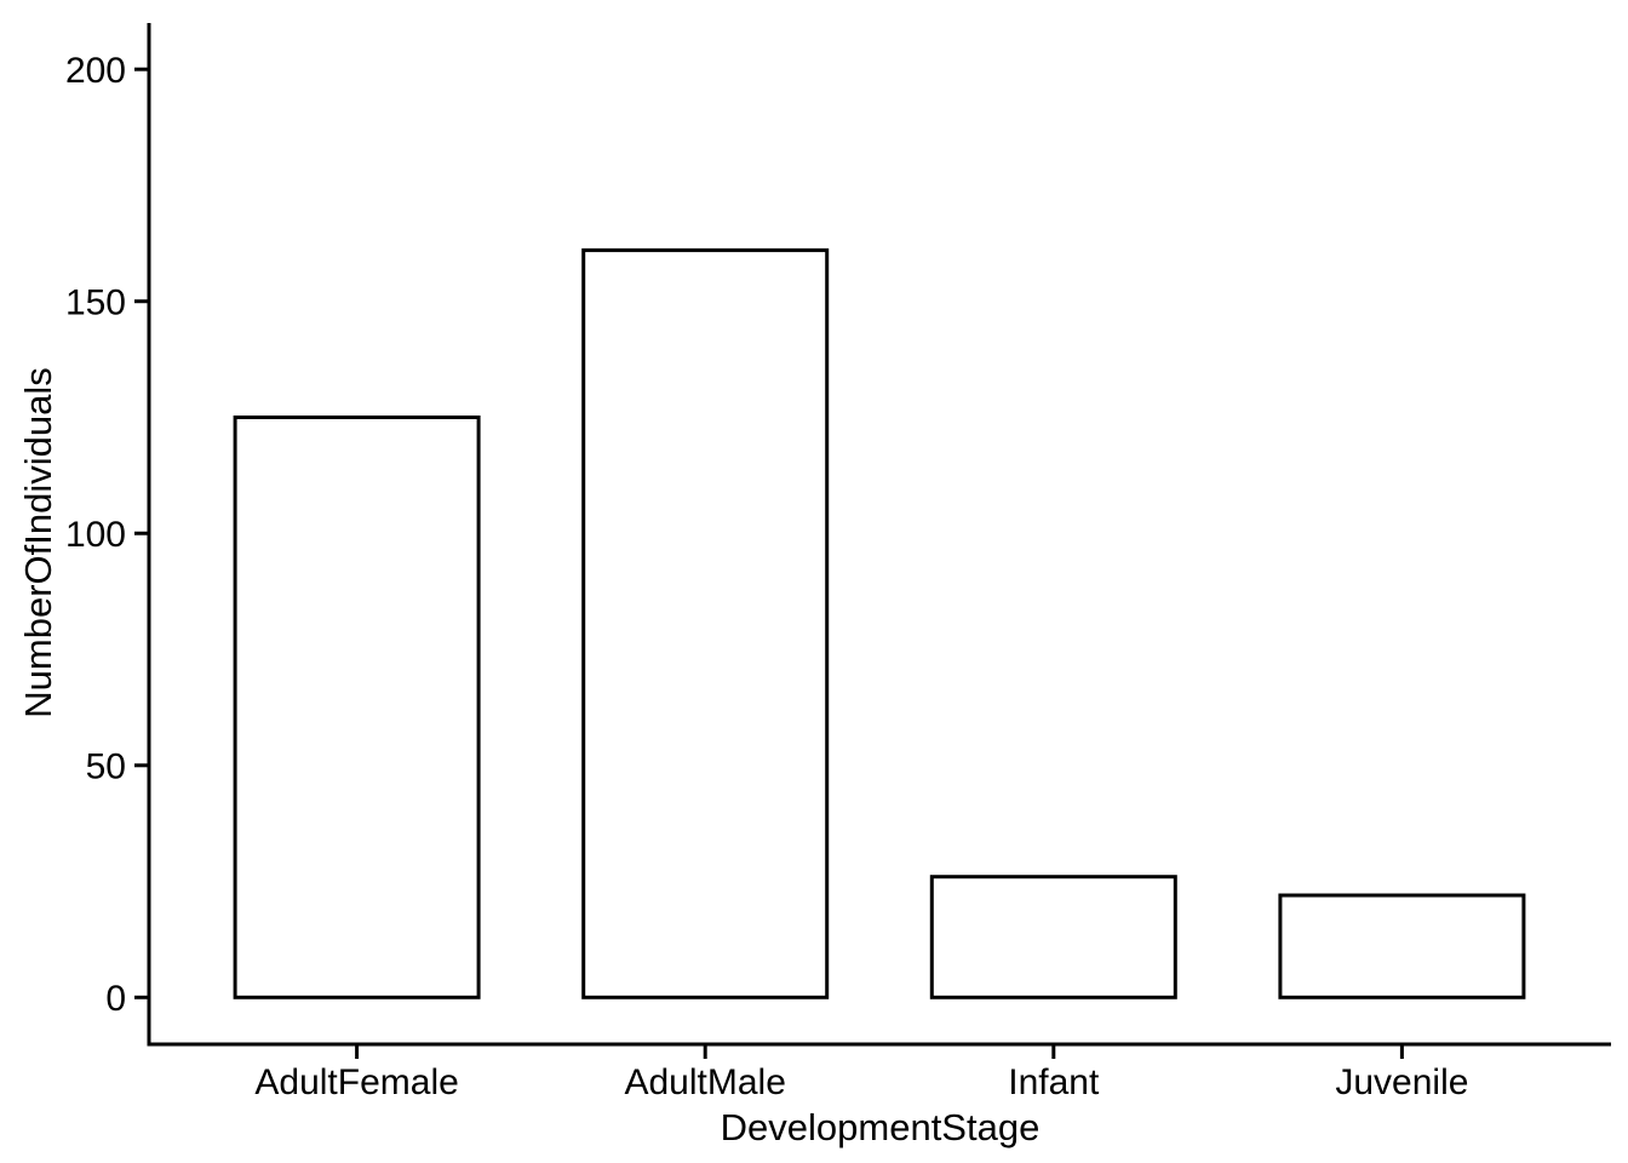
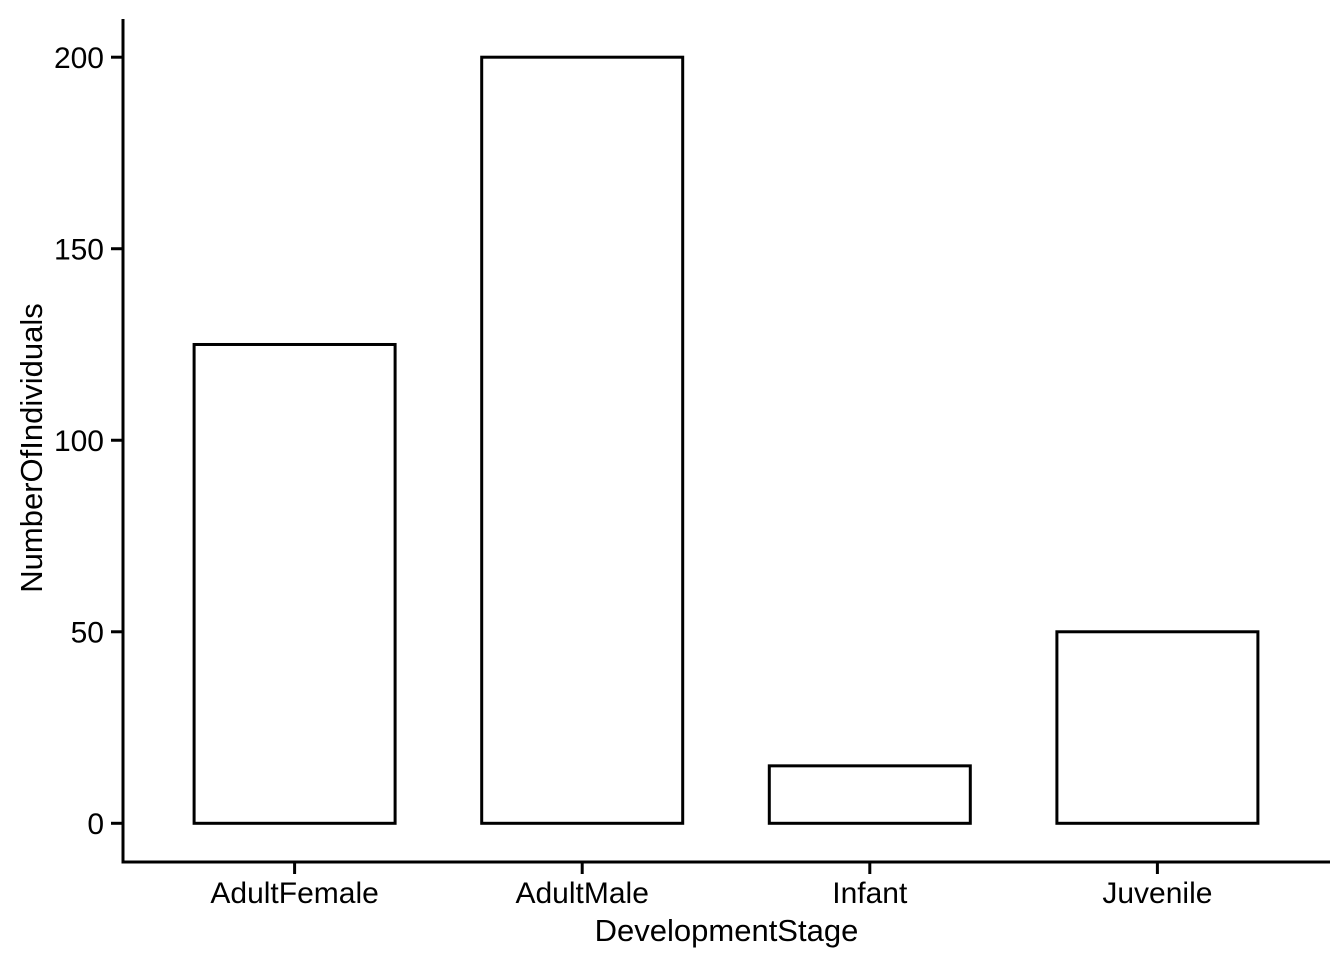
AdultMale: 161 -> 200
Infant: 26 -> 15
Juvenile: 22 -> 50
